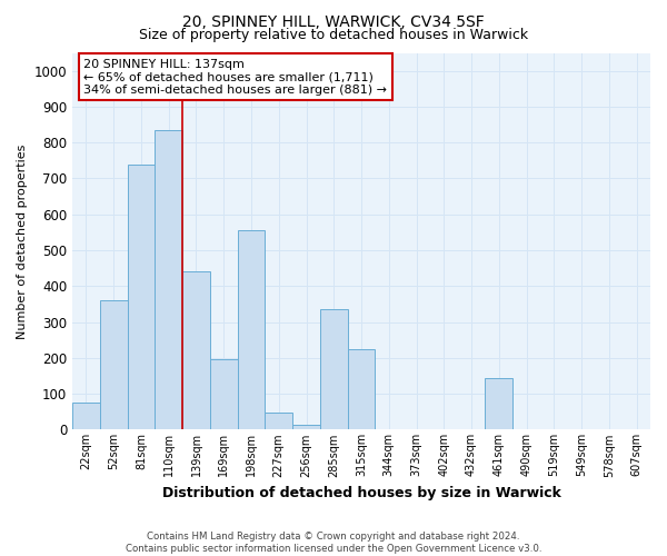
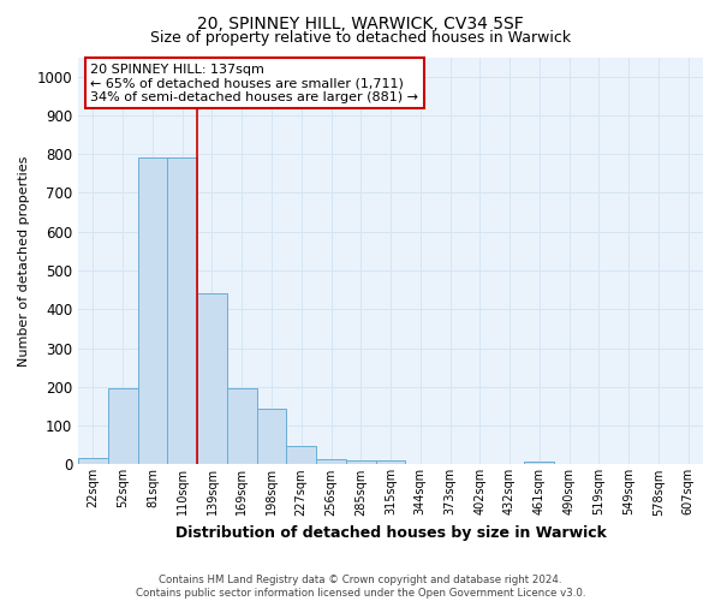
22sqm: 75 -> 18
52sqm: 360 -> 195
81sqm: 740 -> 790
110sqm: 835 -> 790
198sqm: 555 -> 143
285sqm: 335 -> 12
315sqm: 225 -> 12
461sqm: 145 -> 8
